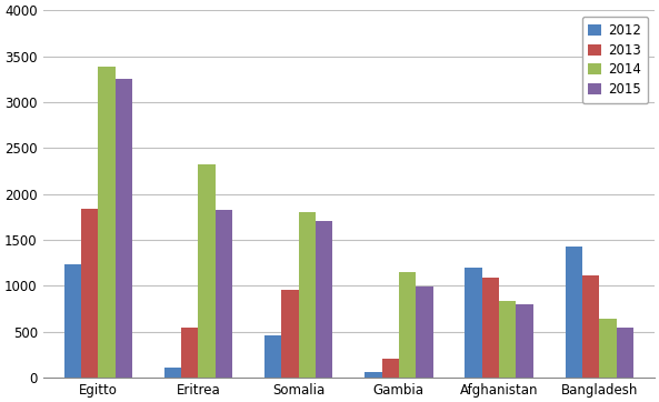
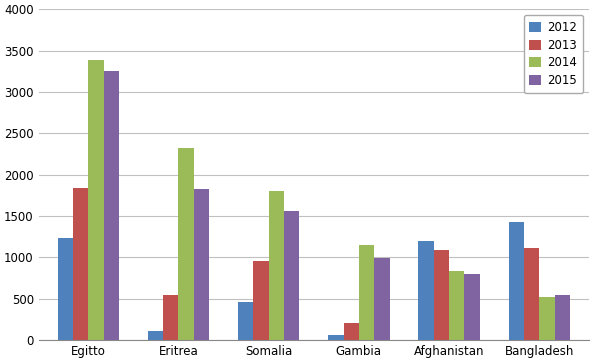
2015/Somalia: 1700 -> 1560
2014/Bangladesh: 640 -> 520
